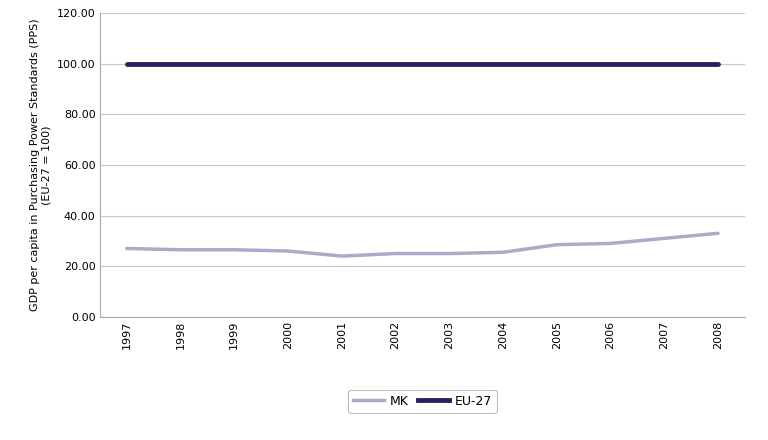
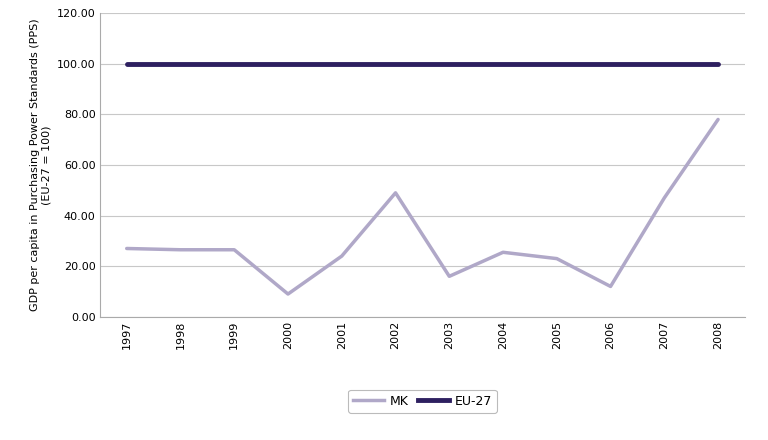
MK/2000: 26.0 -> 9.0
MK/2002: 25.0 -> 49.0
MK/2003: 25.0 -> 16.0
MK/2005: 28.5 -> 23.0
MK/2006: 29.0 -> 12.0
MK/2007: 31.0 -> 47.0
MK/2008: 33.0 -> 78.0
